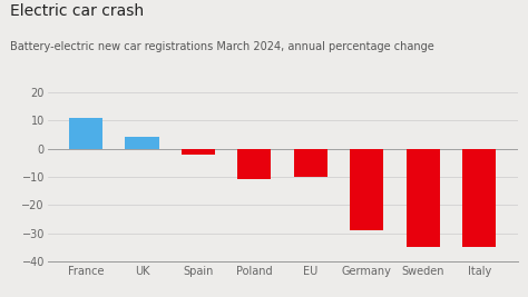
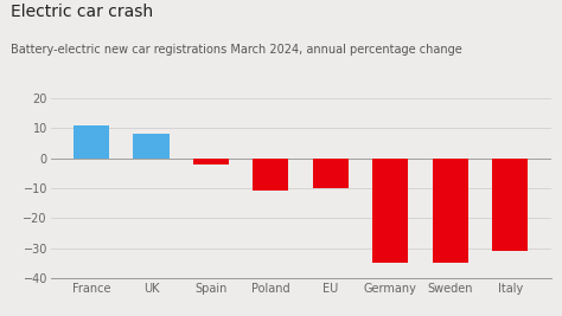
UK: 4 -> 8
Germany: -29 -> -35
Italy: -35 -> -31
